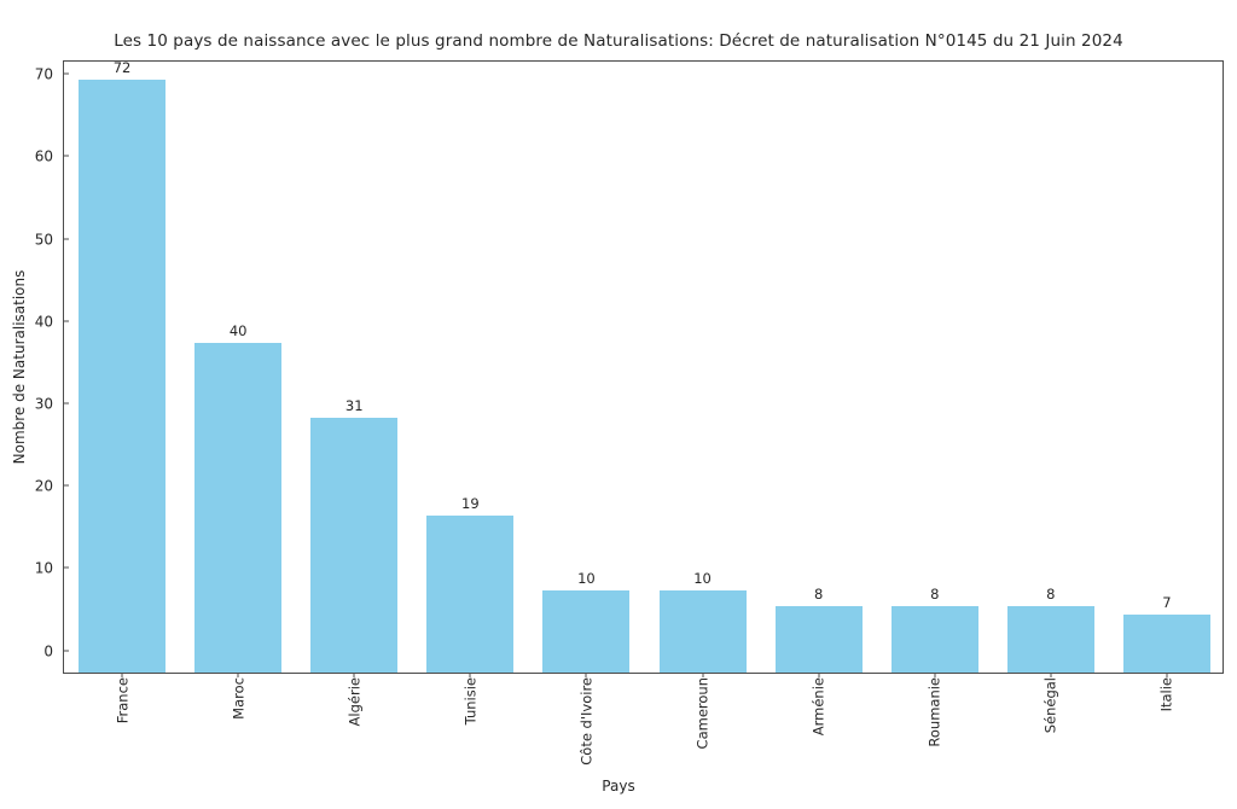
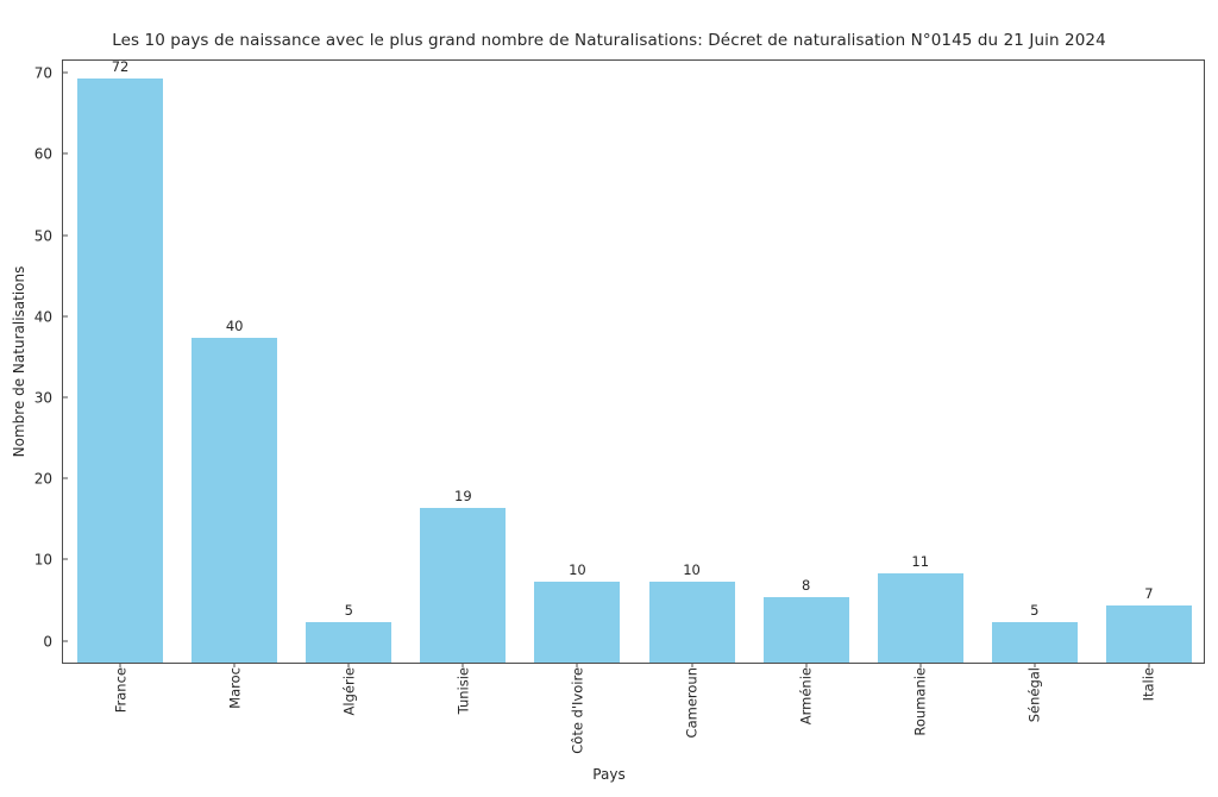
Algérie: 31 -> 5
Roumanie: 8 -> 11
Sénégal: 8 -> 5
